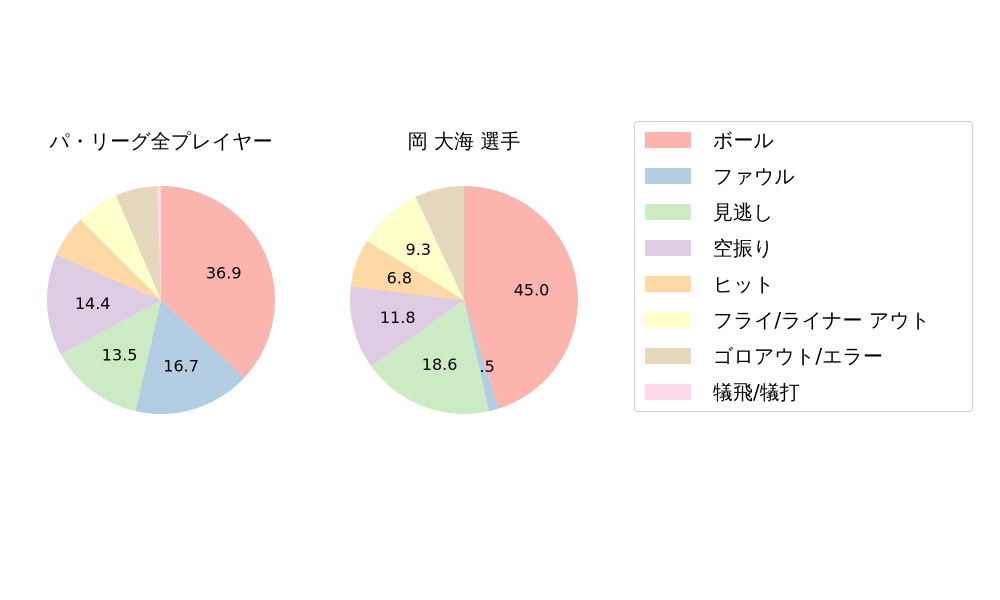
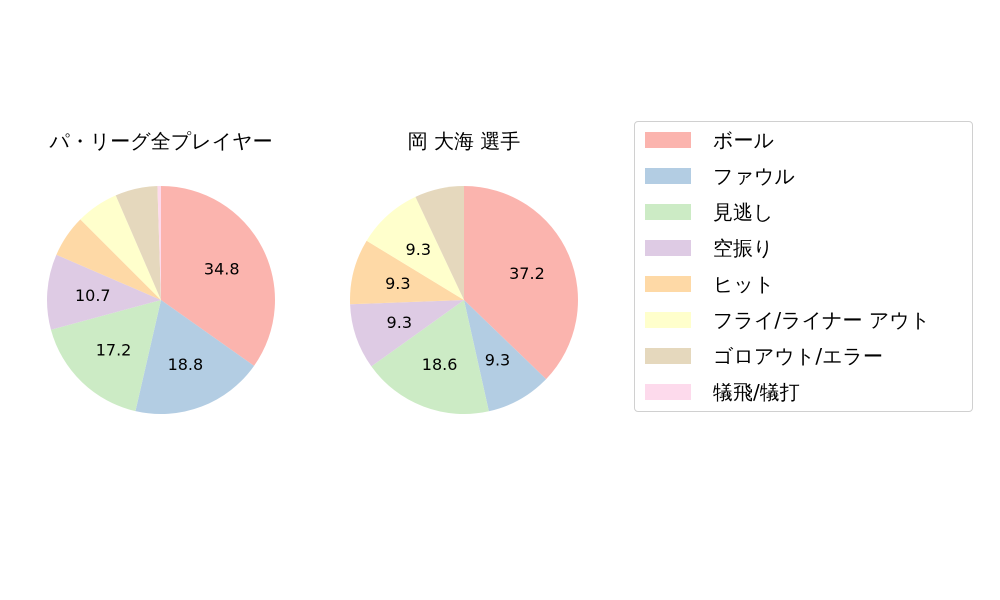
パ・リーグ全プレイヤー/ボール: 36.9 -> 34.8
パ・リーグ全プレイヤー/ファウル: 16.7 -> 18.8
パ・リーグ全プレイヤー/見逃し: 13.5 -> 17.2
パ・リーグ全プレイヤー/空振り: 14.4 -> 10.7
岡 大海 選手/ボール: 45.0 -> 37.2
岡 大海 選手/ファウル: 1.5 -> 9.3
岡 大海 選手/空振り: 11.8 -> 9.3
岡 大海 選手/ヒット: 6.8 -> 9.3
